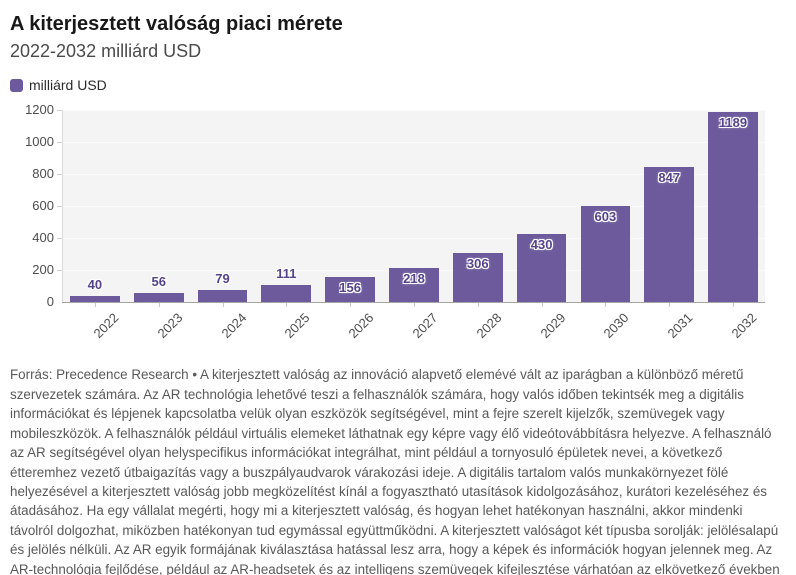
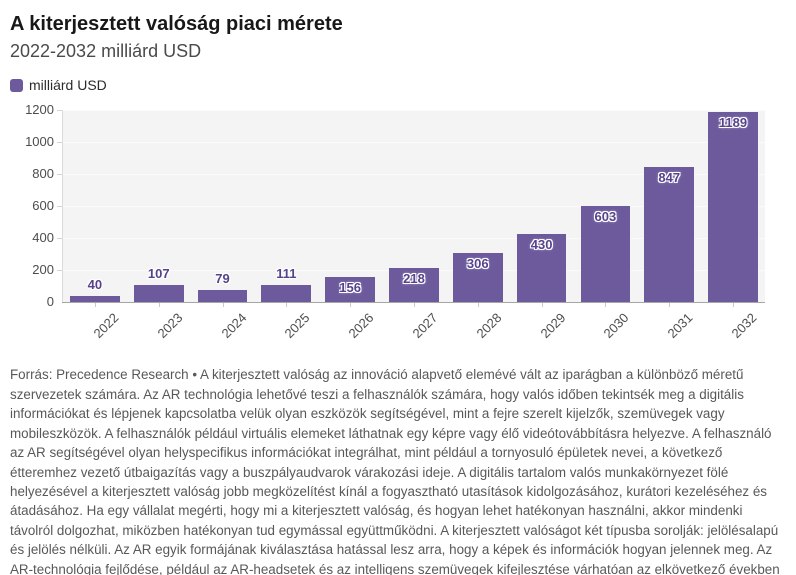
2023: 56 -> 107
